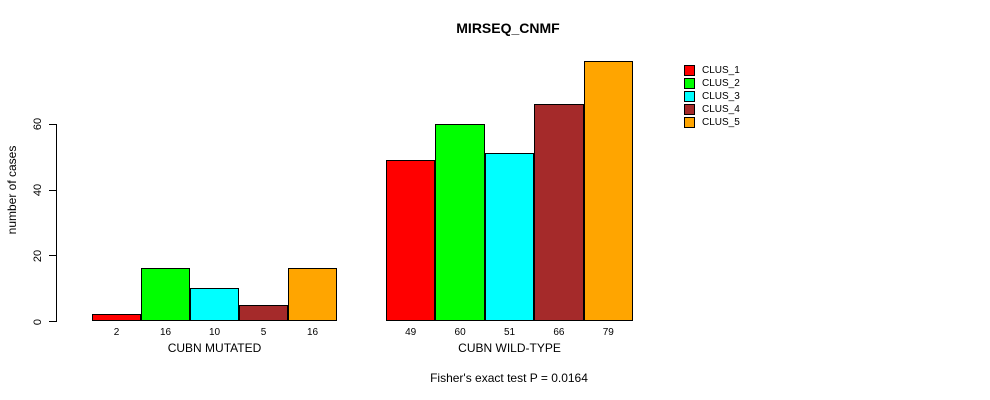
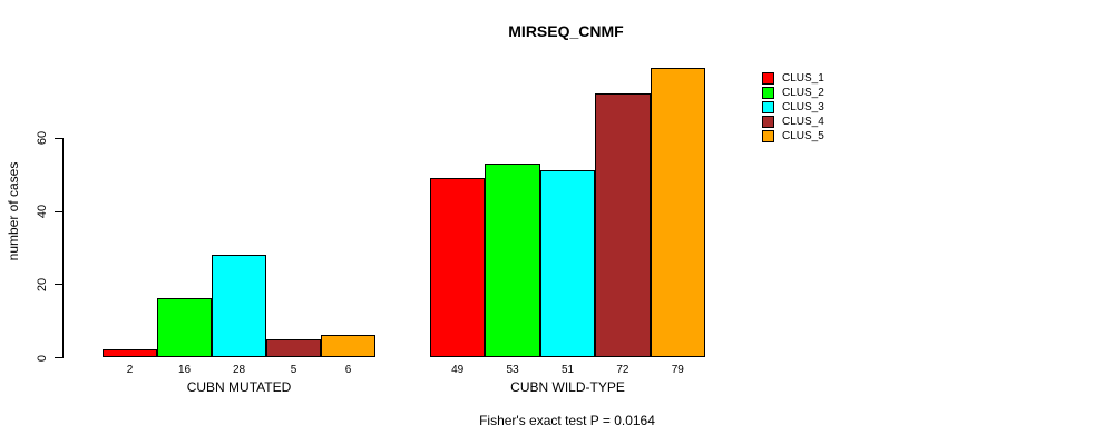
CLUS_3/CUBN MUTATED: 10 -> 28
CLUS_5/CUBN MUTATED: 16 -> 6
CLUS_2/CUBN WILD-TYPE: 60 -> 53
CLUS_4/CUBN WILD-TYPE: 66 -> 72
